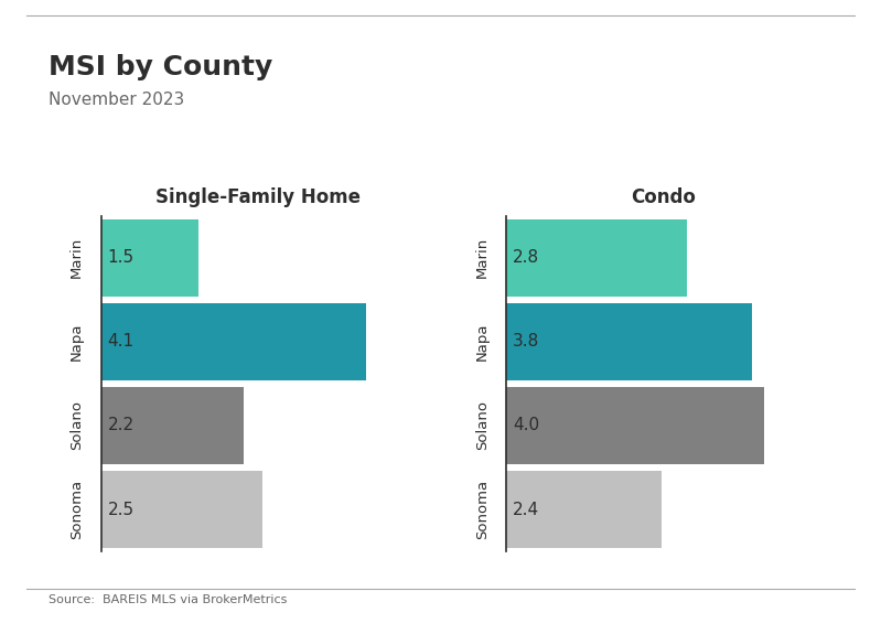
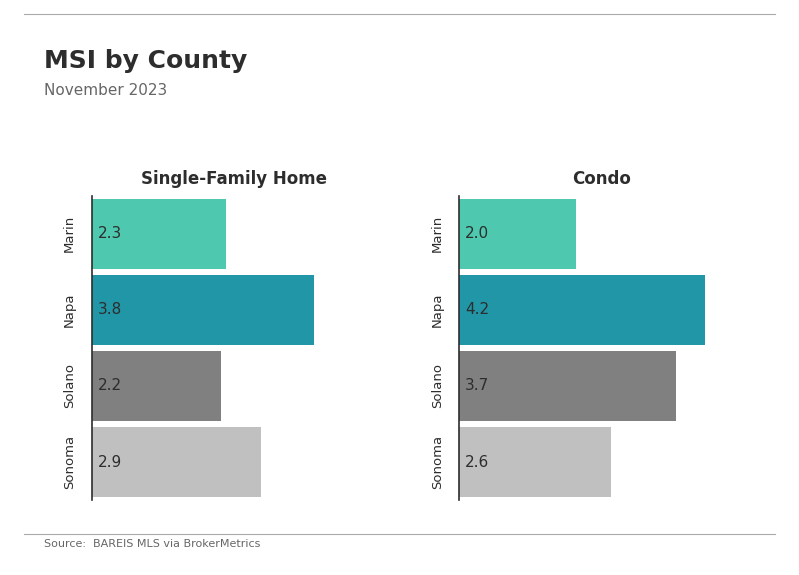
Single-Family Home/Marin: 1.5 -> 2.3
Single-Family Home/Napa: 4.1 -> 3.8
Single-Family Home/Sonoma: 2.5 -> 2.9
Condo/Marin: 2.8 -> 2.0
Condo/Napa: 3.8 -> 4.2
Condo/Solano: 4.0 -> 3.7
Condo/Sonoma: 2.4 -> 2.6
